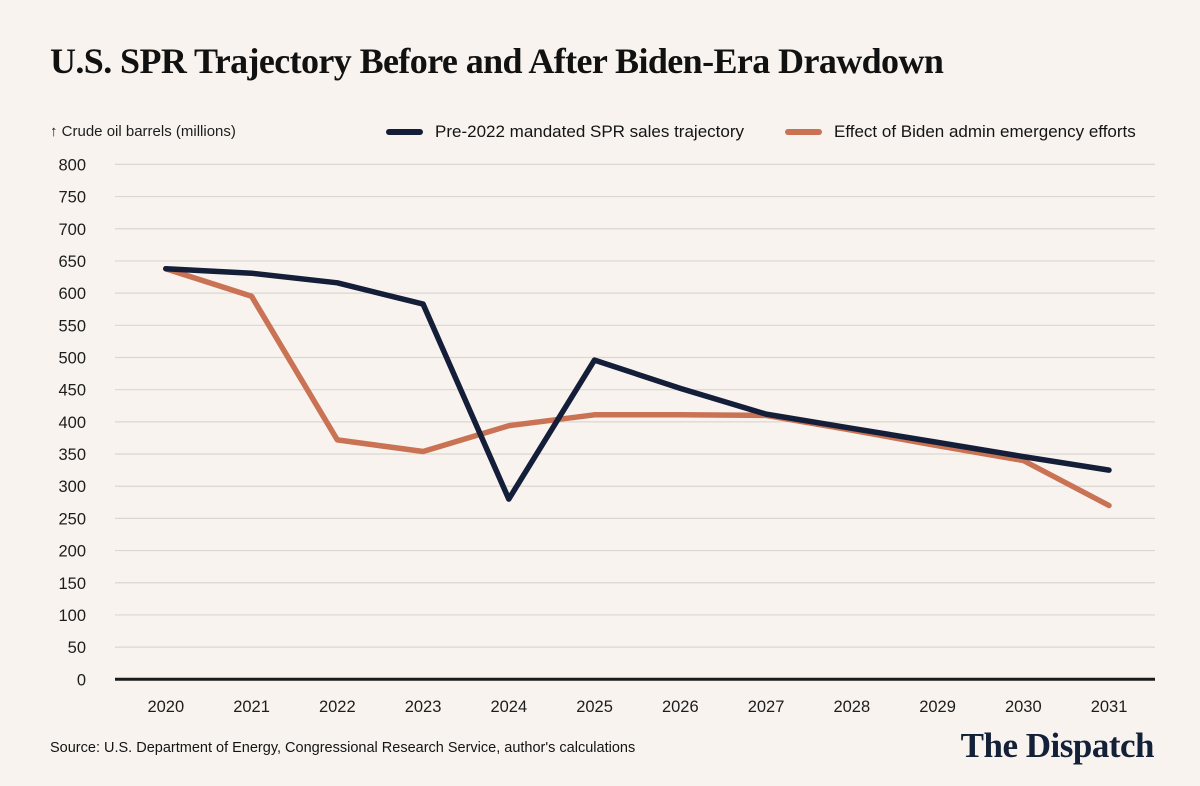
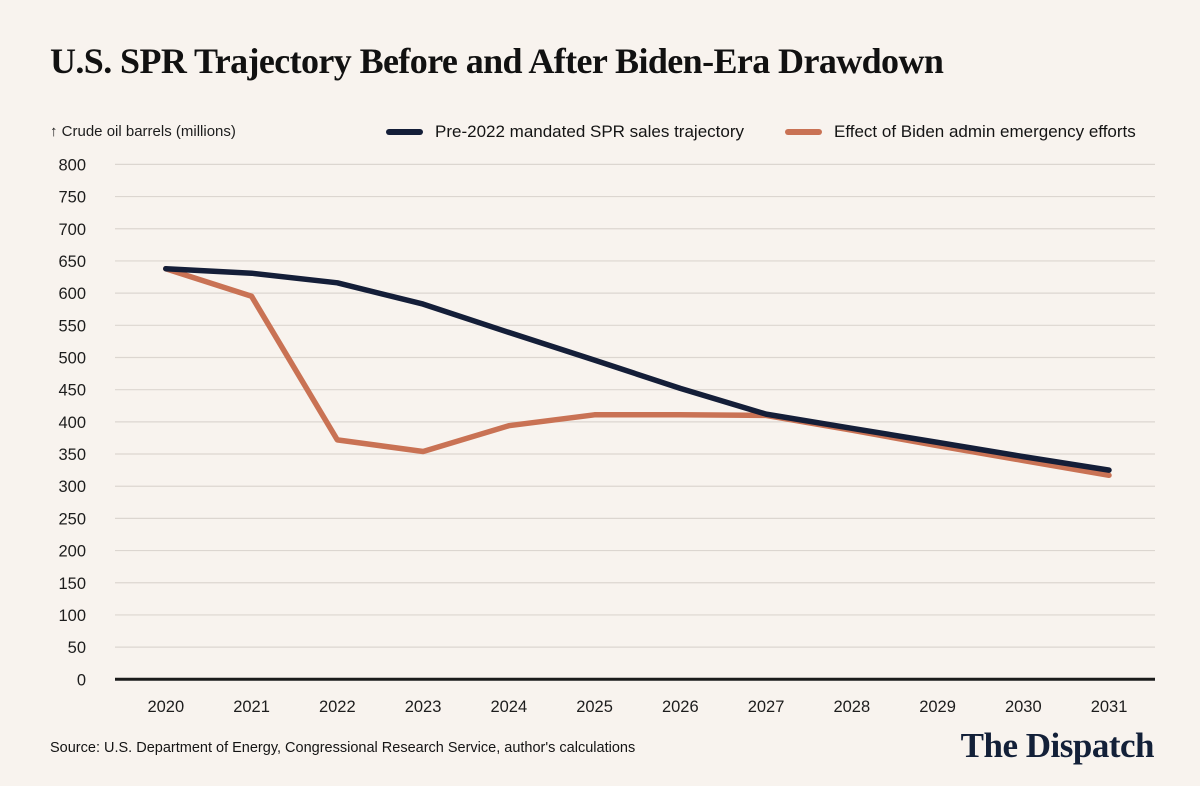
Pre-2022 mandated SPR sales trajectory/2024: 280 -> 540
Effect of Biden admin emergency efforts/2031: 270 -> 320
